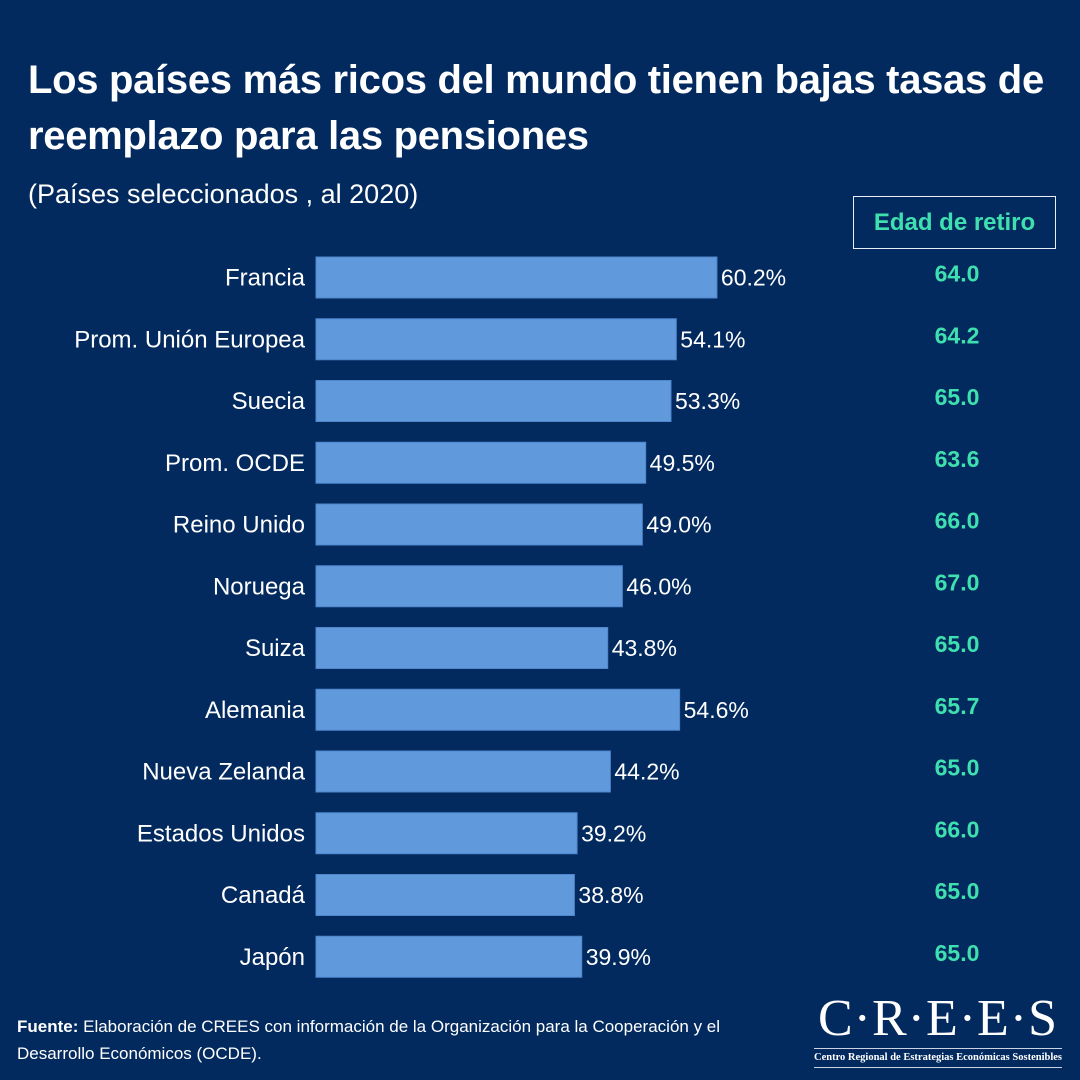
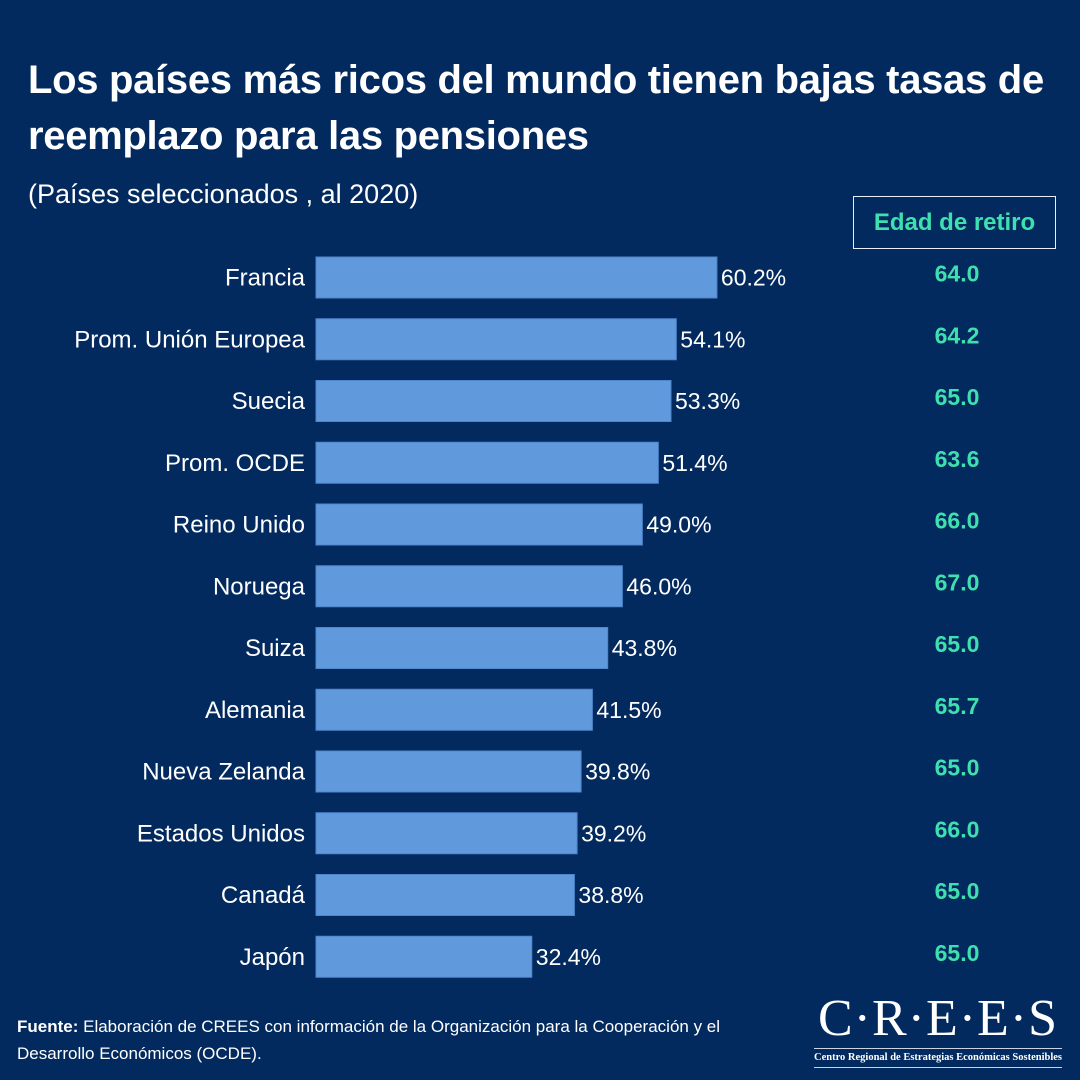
Prom. OCDE: 49.5% -> 51.4%
Alemania: 54.6% -> 41.5%
Nueva Zelanda: 44.2% -> 39.8%
Japón: 39.9% -> 32.4%
